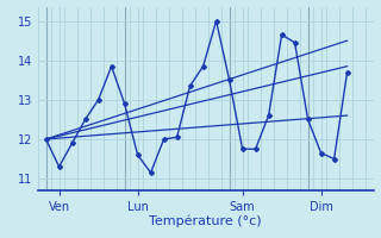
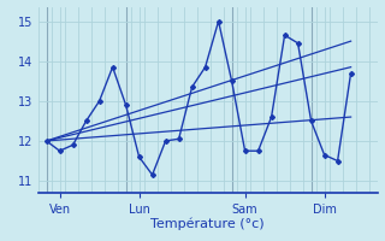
Ven: 11.30 -> 11.75
